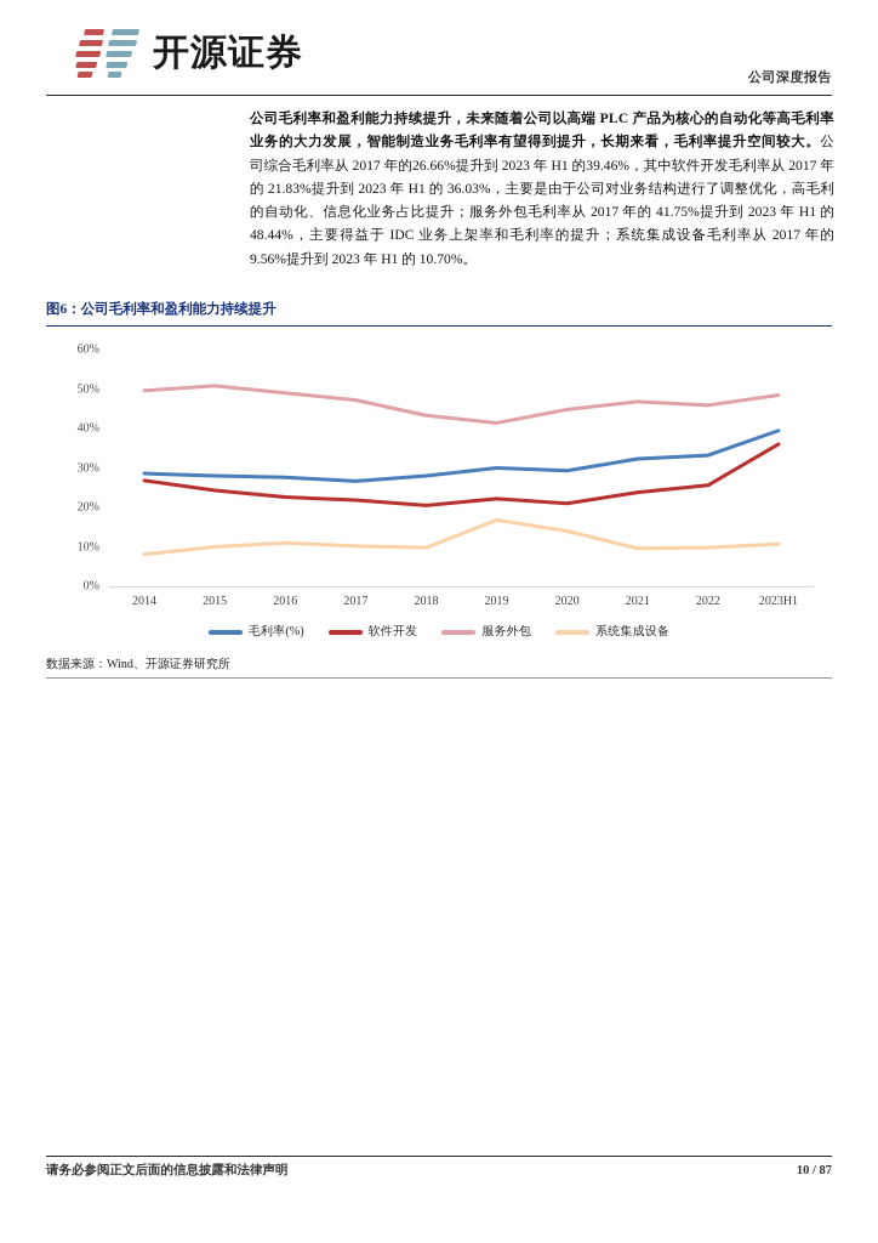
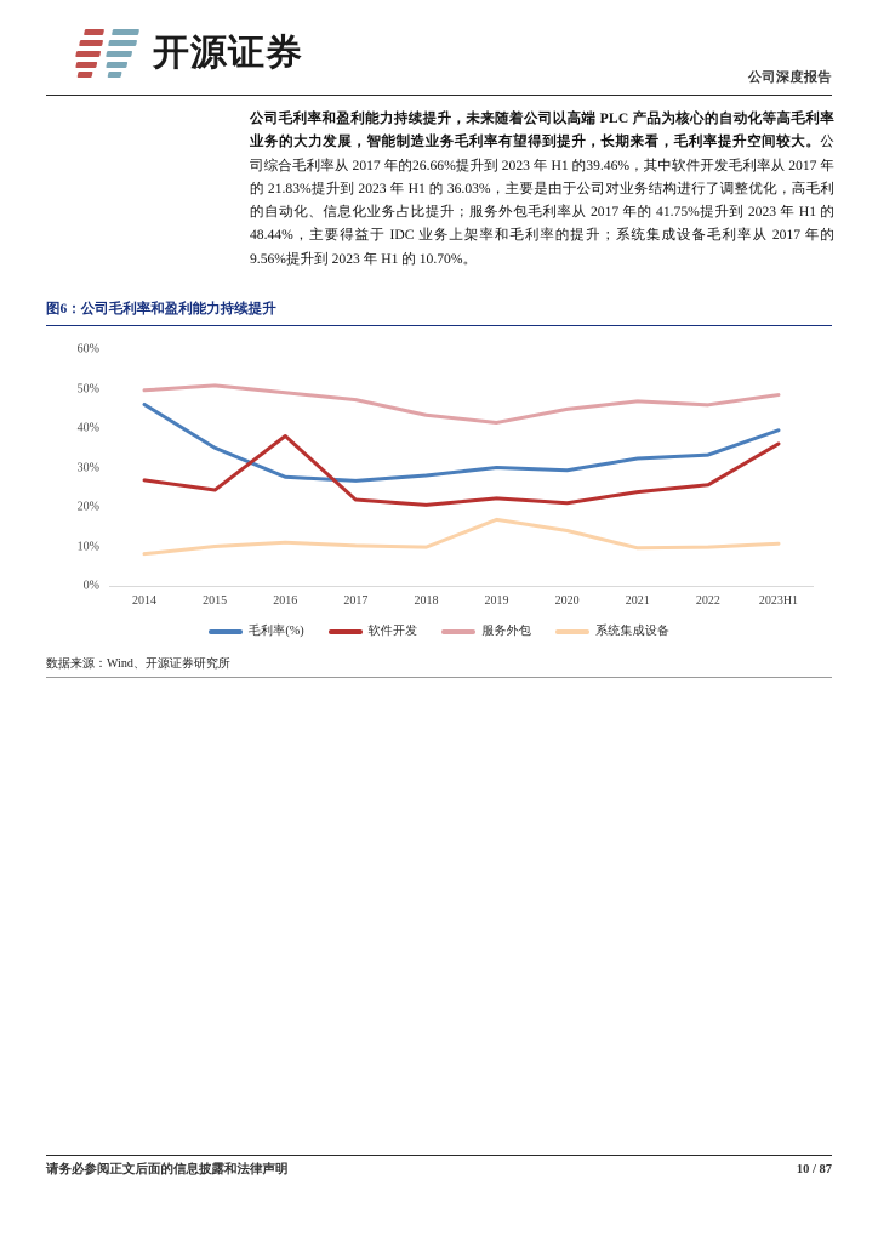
毛利率(%)/2014: 29% -> 46%
毛利率(%)/2015: 28% -> 35%
软件开发/2016: 23% -> 38%
